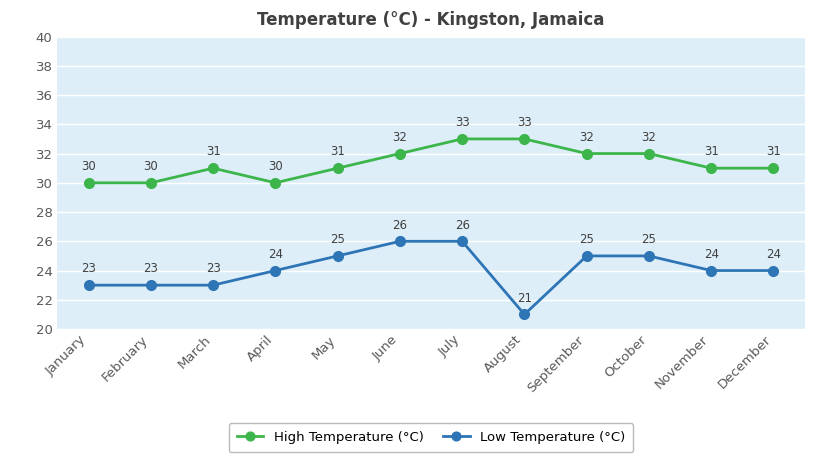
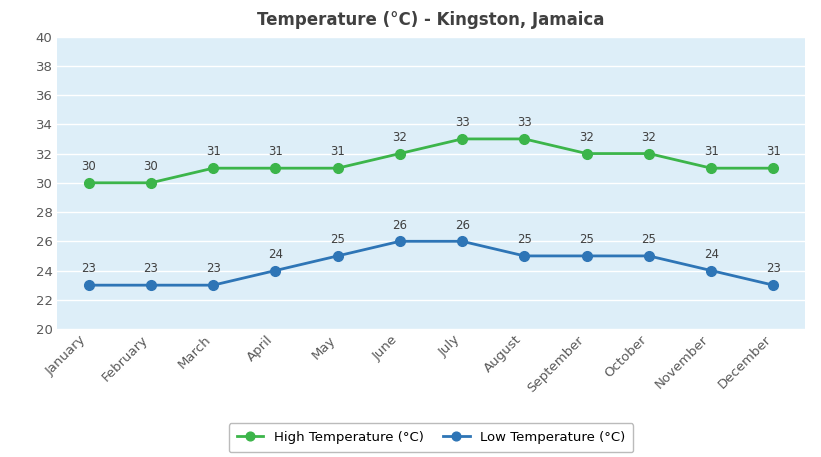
High Temperature (°C)/April: 30 -> 31
Low Temperature (°C)/August: 21 -> 25
Low Temperature (°C)/December: 24 -> 23
